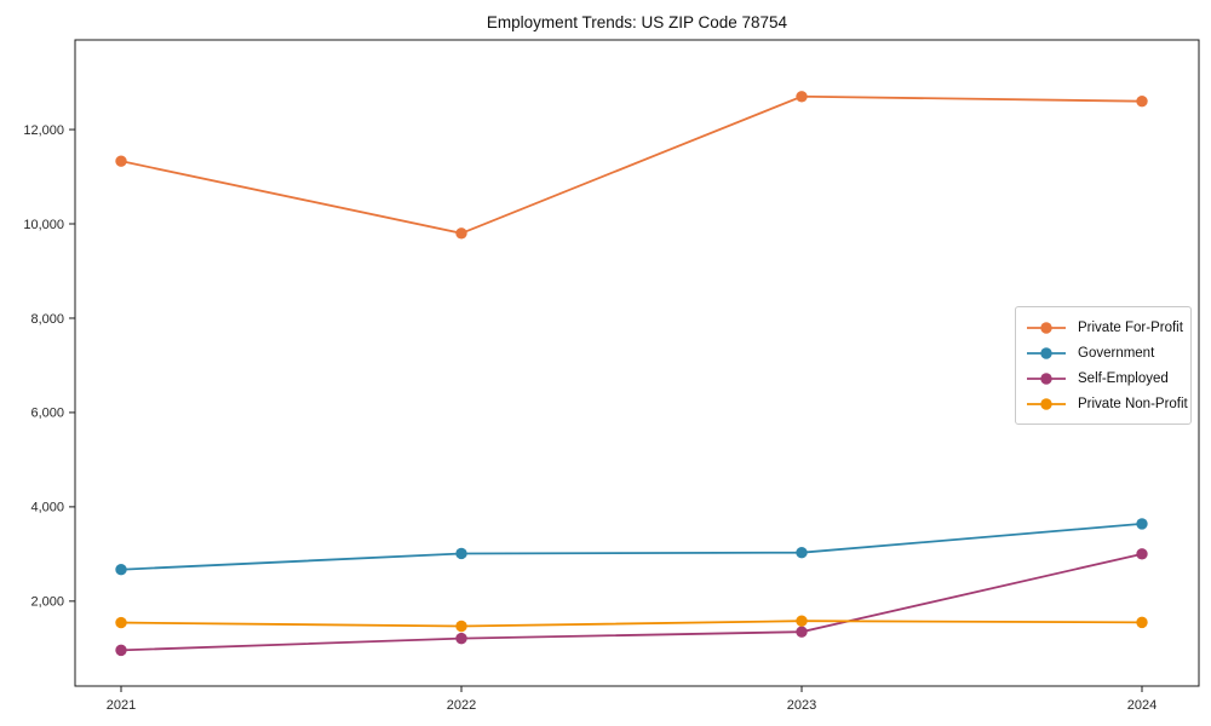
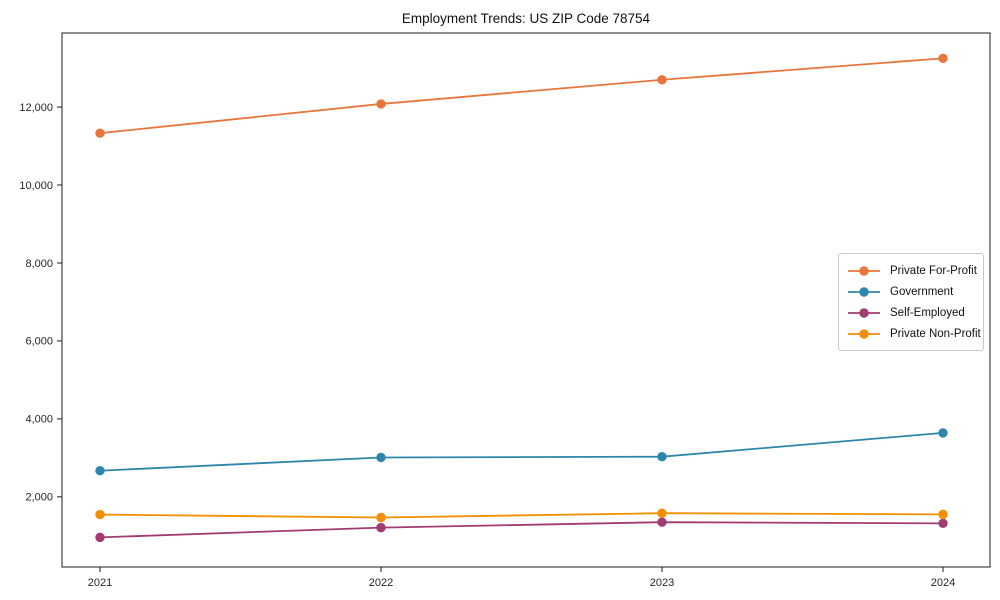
Private For-Profit/2022: 9800 -> 12100
Private For-Profit/2024: 12600 -> 13200
Self-Employed/2024: 3000 -> 1300
